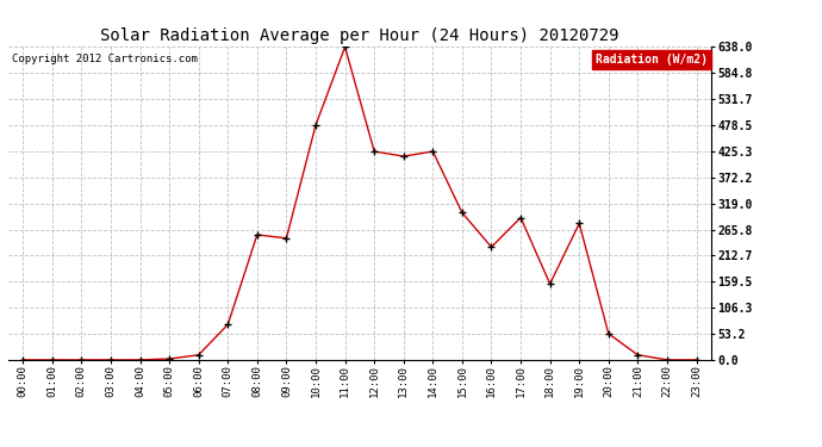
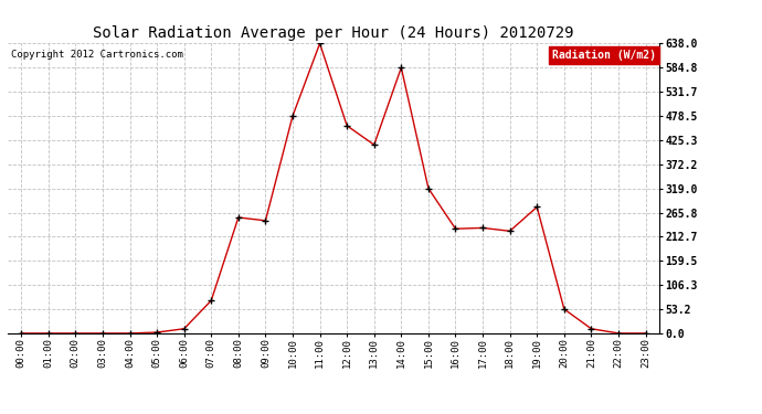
12:00: 425 -> 457
14:00: 425 -> 585
15:00: 300 -> 319
17:00: 290 -> 232
18:00: 155 -> 225
